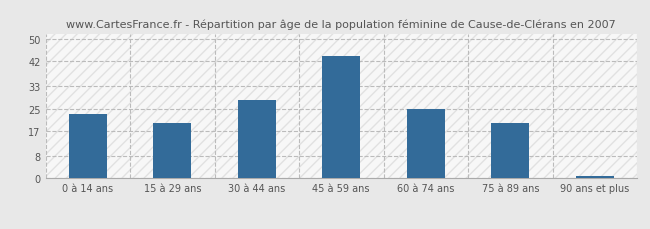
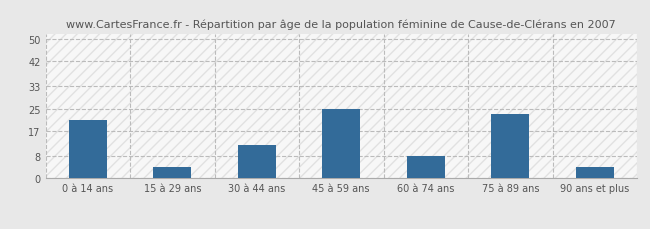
0 à 14 ans: 23 -> 21
15 à 29 ans: 20 -> 4
30 à 44 ans: 28 -> 12
45 à 59 ans: 44 -> 25
60 à 74 ans: 25 -> 8
75 à 89 ans: 20 -> 23
90 ans et plus: 1 -> 4
